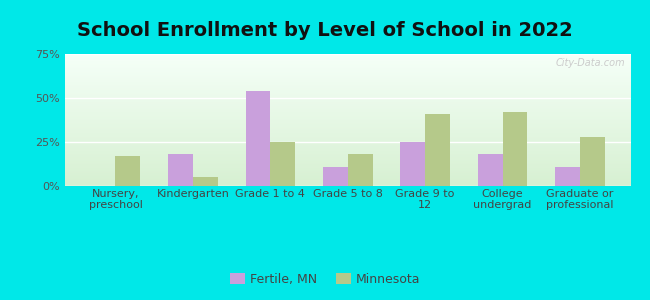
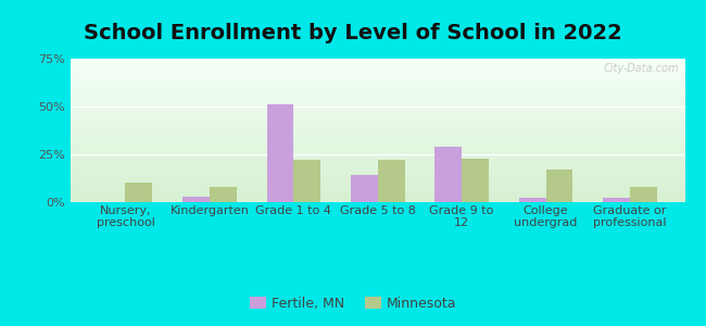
Minnesota/Nursery, preschool: 17% -> 10%
Fertile, MN/Kindergarten: 18% -> 3%
Minnesota/Kindergarten: 5% -> 8%
Fertile, MN/Grade 1 to 4: 54% -> 51%
Minnesota/Grade 1 to 4: 25% -> 22%
Fertile, MN/Grade 5 to 8: 11% -> 14%
Minnesota/Grade 5 to 8: 18% -> 22%
Fertile, MN/Grade 9 to 12: 25% -> 29%
Minnesota/Grade 9 to 12: 41% -> 23%
Fertile, MN/College undergrad: 18% -> 2%
Minnesota/College undergrad: 42% -> 17%
Fertile, MN/Graduate or professional: 11% -> 2%
Minnesota/Graduate or professional: 28% -> 8%
